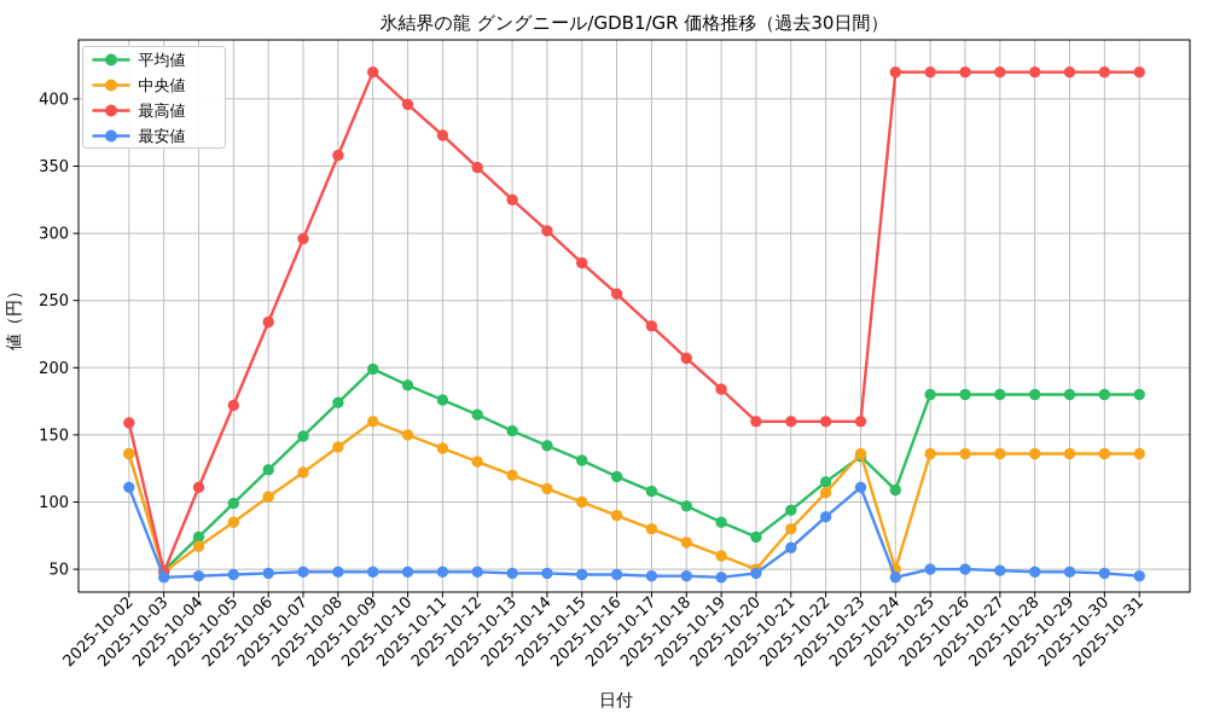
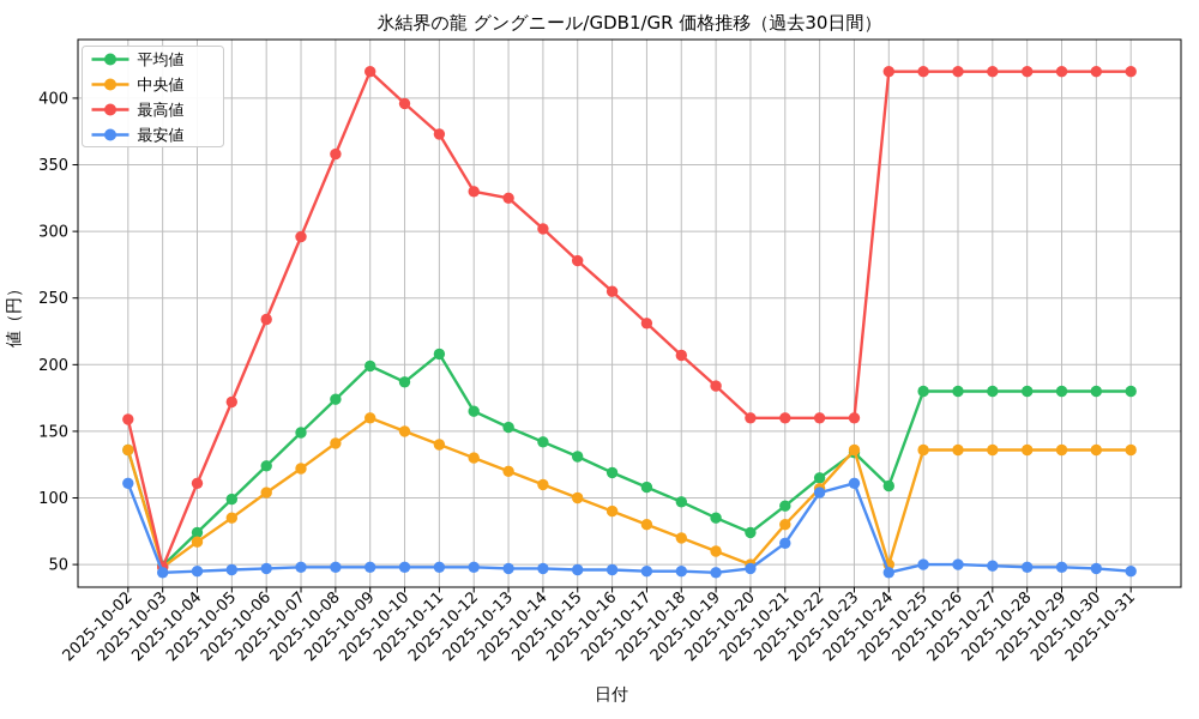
平均値/2025-10-11: 176 -> 208
最高値/2025-10-12: 349 -> 330
最安値/2025-10-22: 89 -> 104
